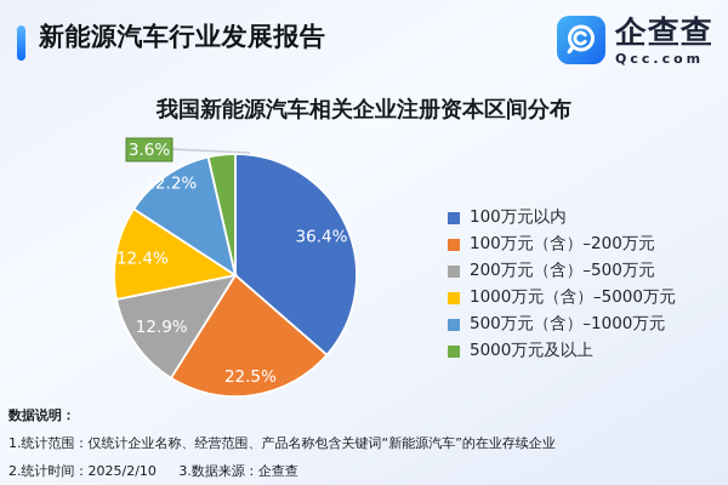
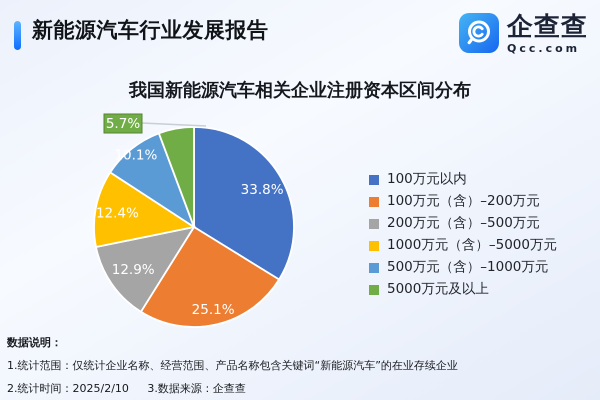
100万元以内: 36.4% -> 33.8%
100万元（含）–200万元: 22.5% -> 25.1%
500万元（含）–1000万元: 12.2% -> 10.1%
5000万元及以上: 3.6% -> 5.7%
